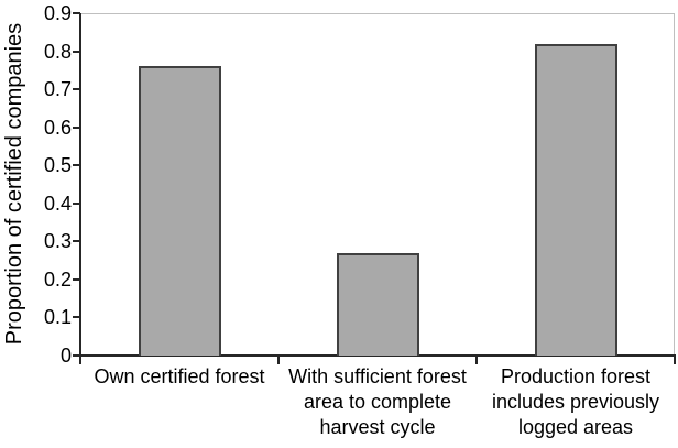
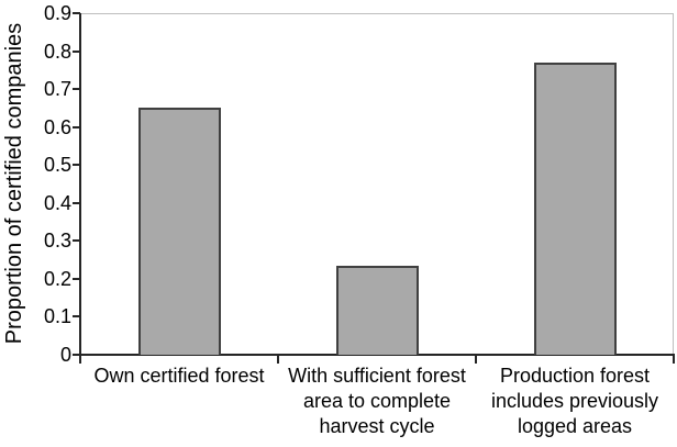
Own certified forest: 0.76 -> 0.65
With sufficient forest area to complete harvest cycle: 0.27 -> 0.23
Production forest includes previously logged areas: 0.82 -> 0.77
